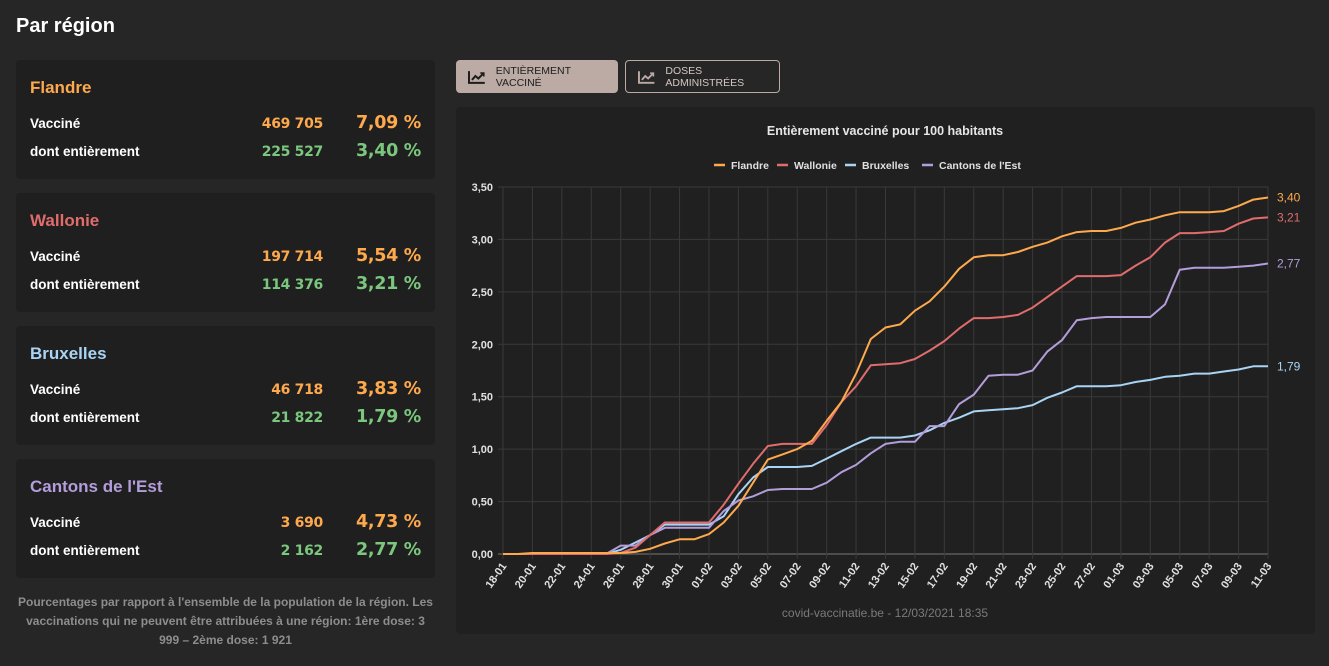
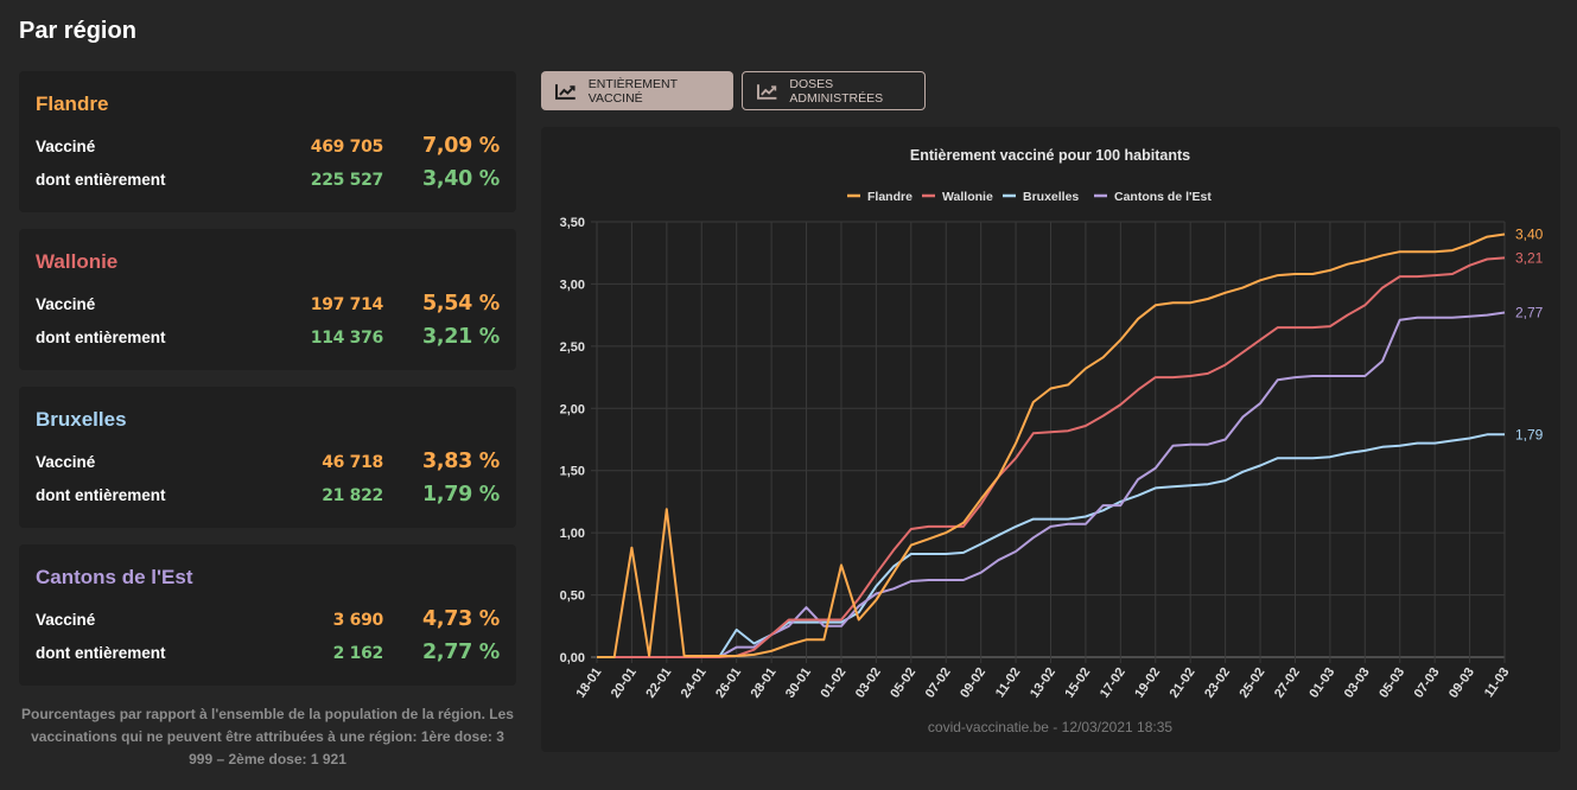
Flandre/20-01: 0,01 -> 0,88
Flandre/22-01: 0,01 -> 1,19
Bruxelles/26-01: 0,04 -> 0,22
Cantons de l'Est/30-01: 0,25 -> 0,40
Flandre/01-02: 0,19 -> 0,74
